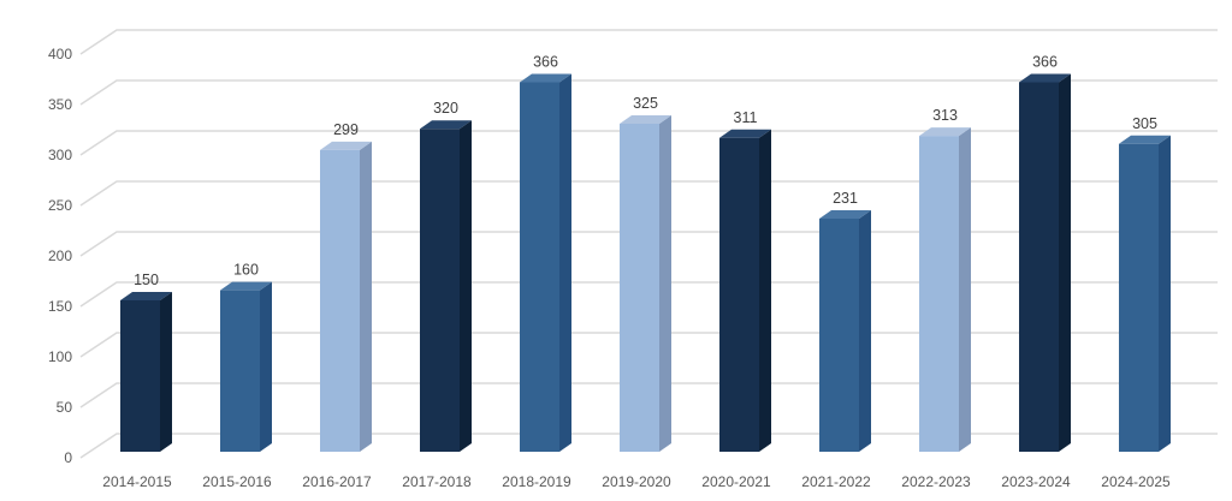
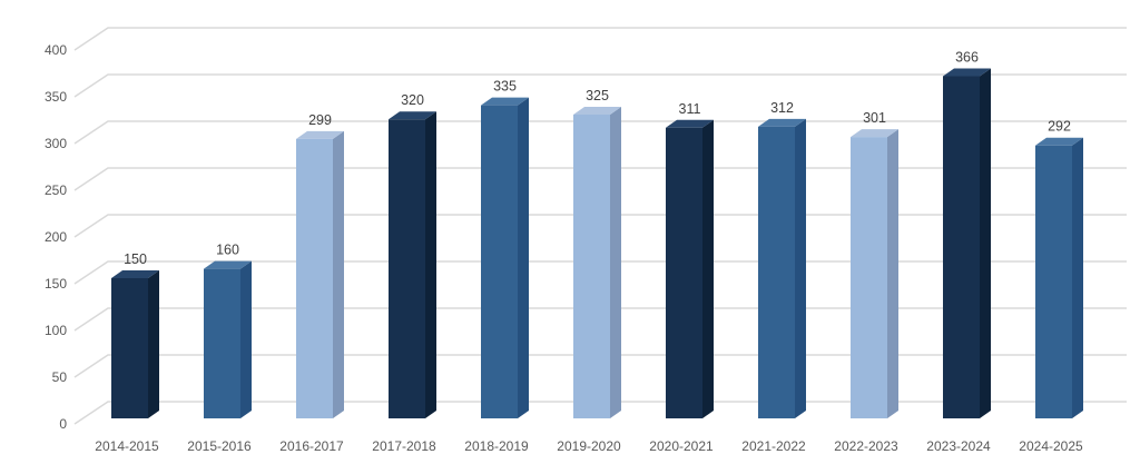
2018-2019: 366 -> 335
2021-2022: 231 -> 312
2022-2023: 313 -> 301
2024-2025: 305 -> 292
